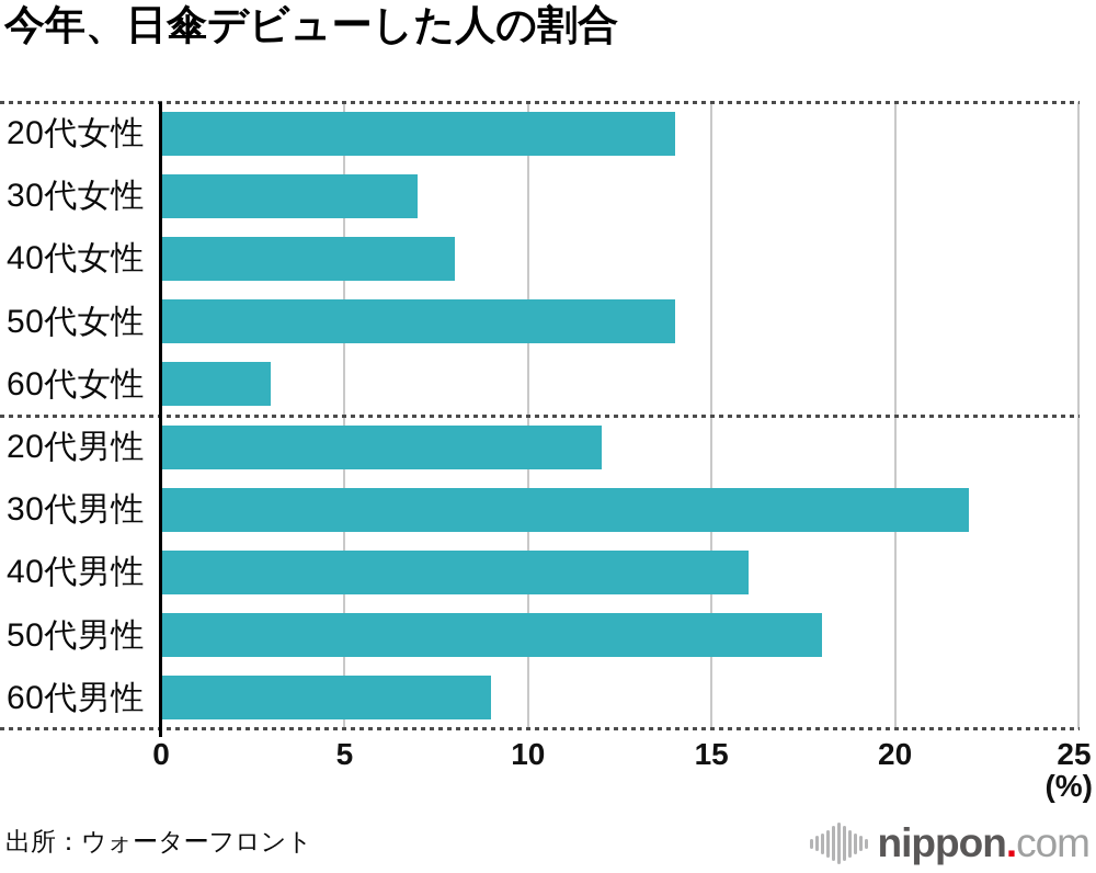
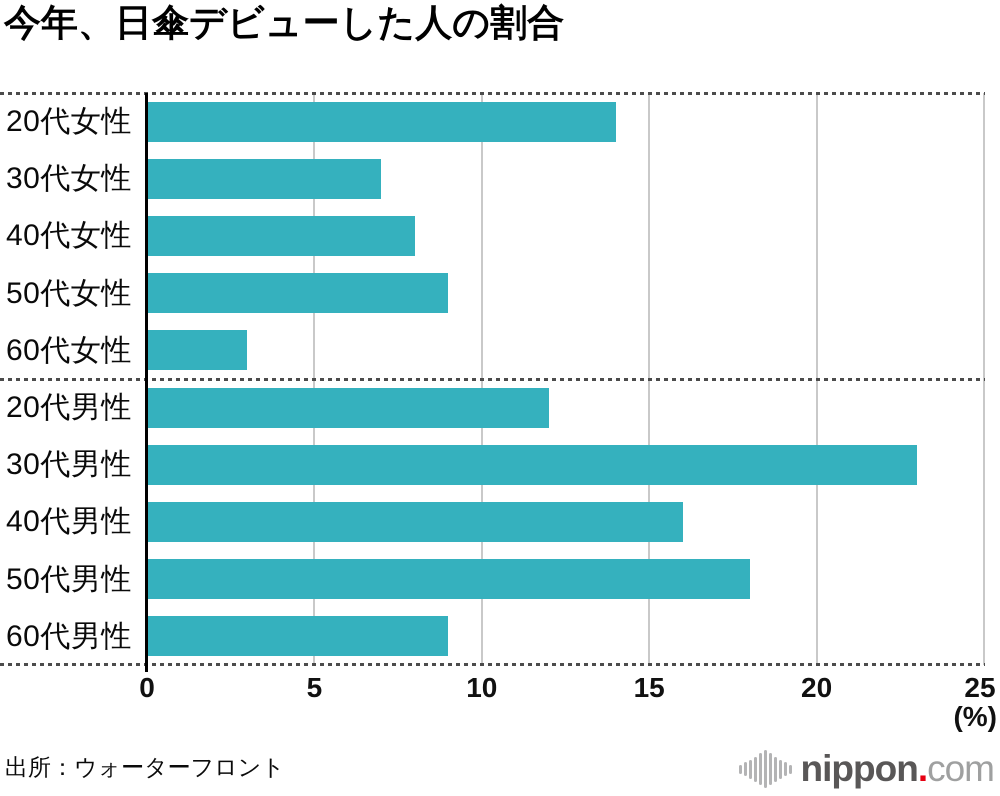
50代女性: 14 -> 9
30代男性: 22 -> 23
